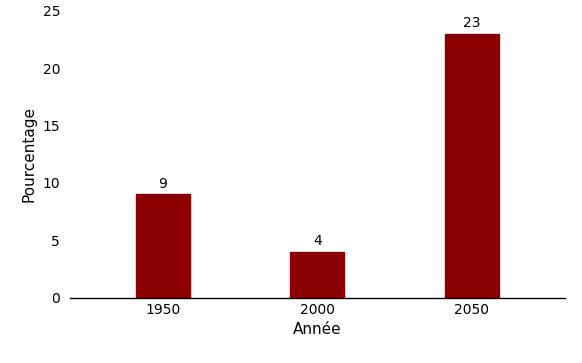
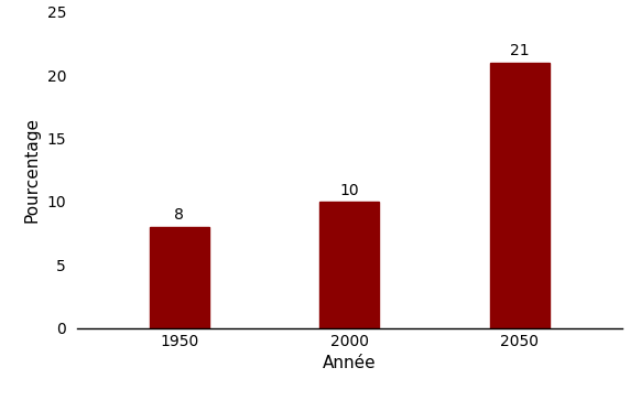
1950: 9 -> 8
2000: 4 -> 10
2050: 23 -> 21
